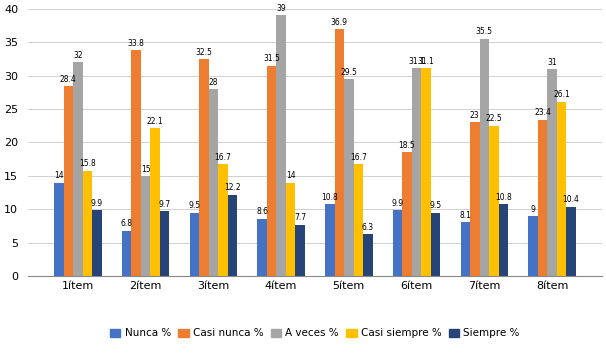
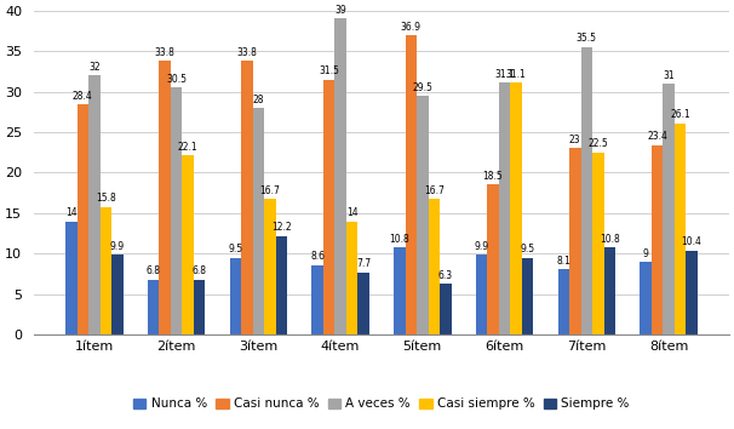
A veces %/2ítem: 15 -> 30.5
Siempre %/2ítem: 9.7 -> 6.8
Casi nunca %/3ítem: 32.5 -> 33.8
